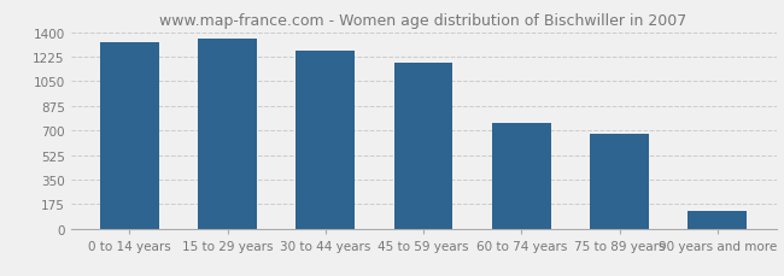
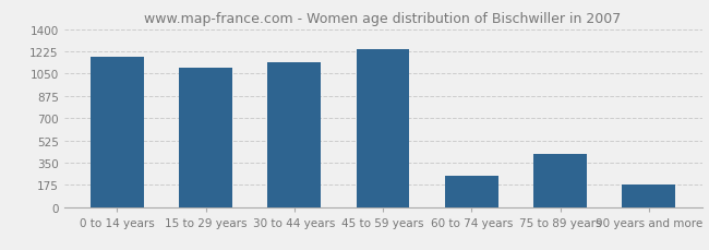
0 to 14 years: 1320 -> 1180
15 to 29 years: 1350 -> 1100
30 to 44 years: 1260 -> 1140
45 to 59 years: 1180 -> 1240
60 to 74 years: 760 -> 250
75 to 89 years: 680 -> 420
90 years and more: 130 -> 180
